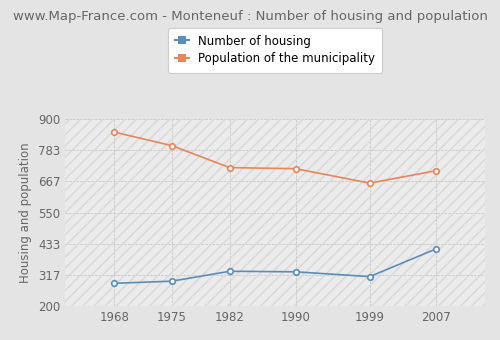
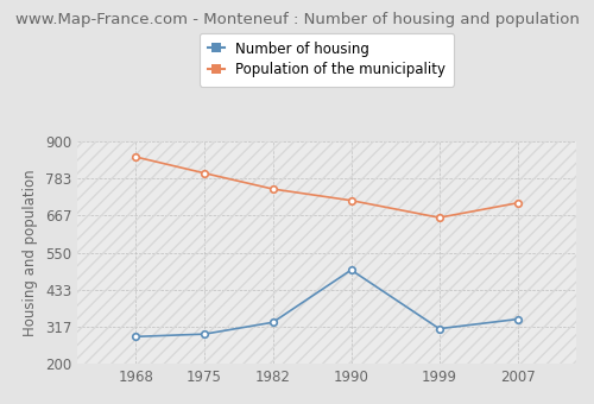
Population of the municipality/1982: 718 -> 750
Number of housing/1990: 328 -> 495
Number of housing/2007: 413 -> 340
